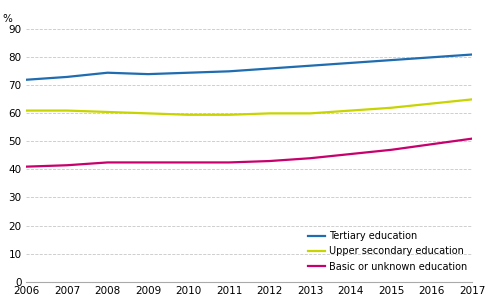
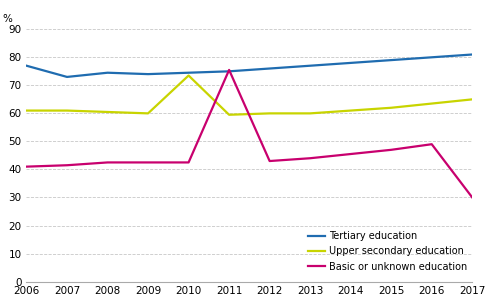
Tertiary education/2006: 72.0 -> 77.0
Upper secondary education/2010: 59.5 -> 73.5
Basic or unknown education/2011: 42.5 -> 75.5
Basic or unknown education/2017: 51.0 -> 30.0
